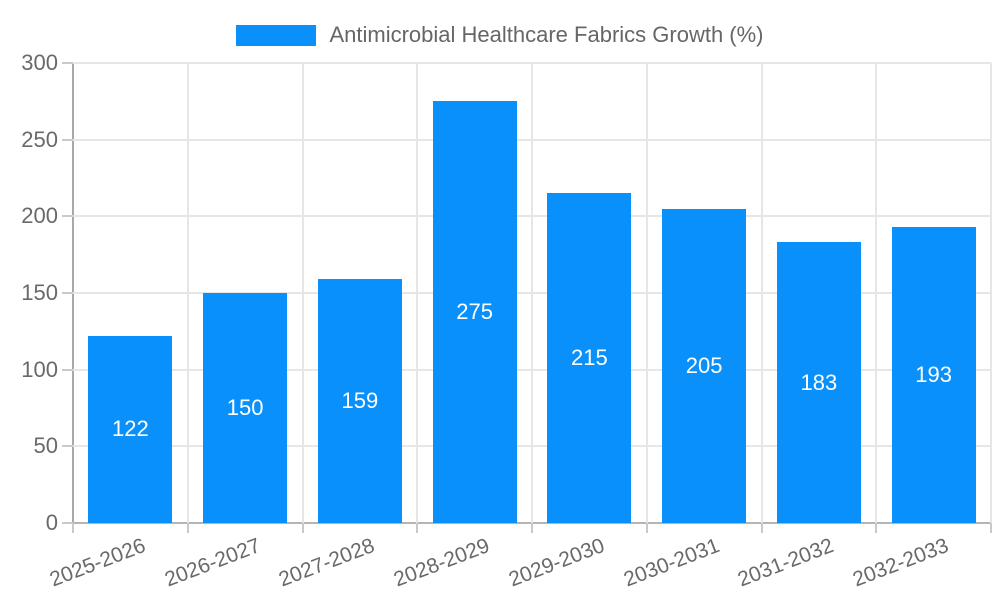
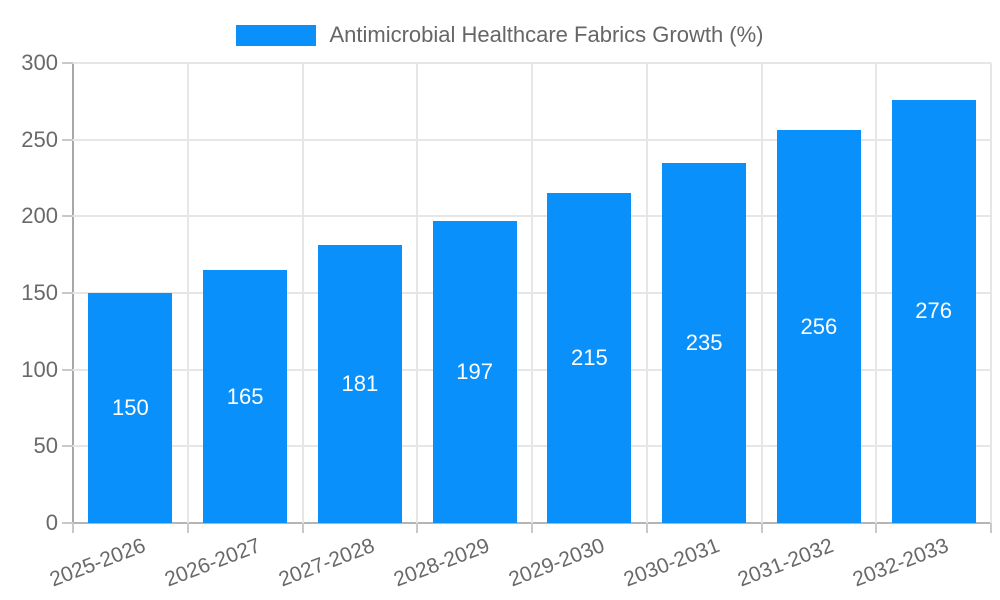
2025-2026: 122 -> 150
2026-2027: 150 -> 165
2027-2028: 159 -> 181
2028-2029: 275 -> 197
2030-2031: 205 -> 235
2031-2032: 183 -> 256
2032-2033: 193 -> 276
